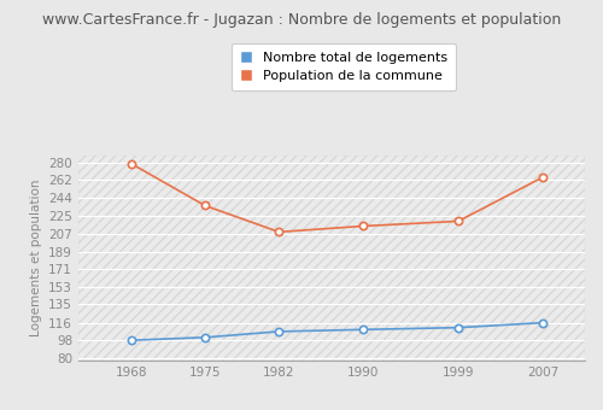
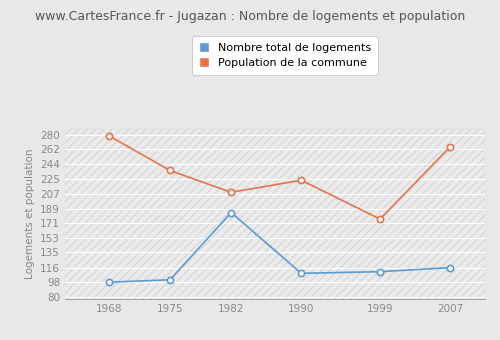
Nombre total de logements/1982: 107 -> 184
Population de la commune/1990: 215 -> 224
Population de la commune/1999: 220 -> 176
